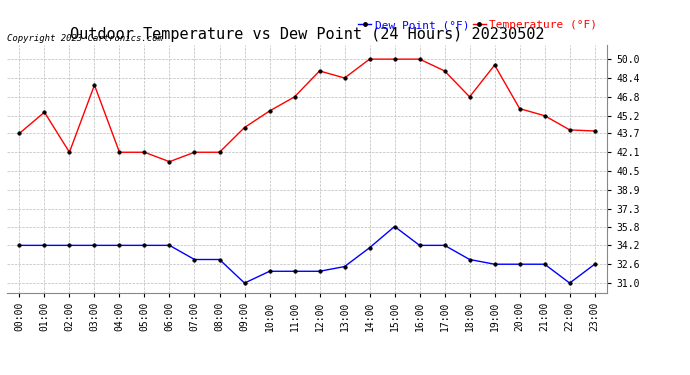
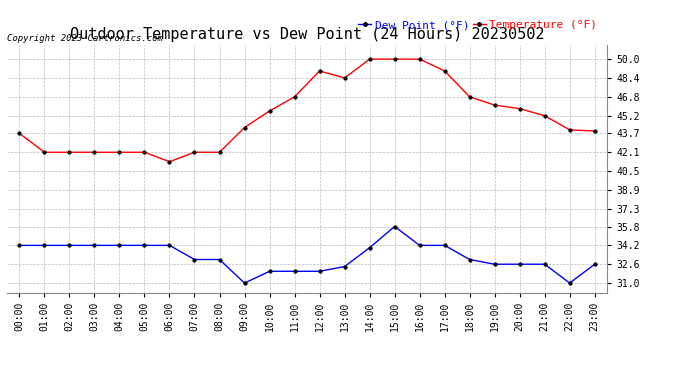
Temperature (°F)/01:00: 45.5 -> 42.1
Temperature (°F)/03:00: 47.8 -> 42.1
Temperature (°F)/19:00: 49.5 -> 46.1
